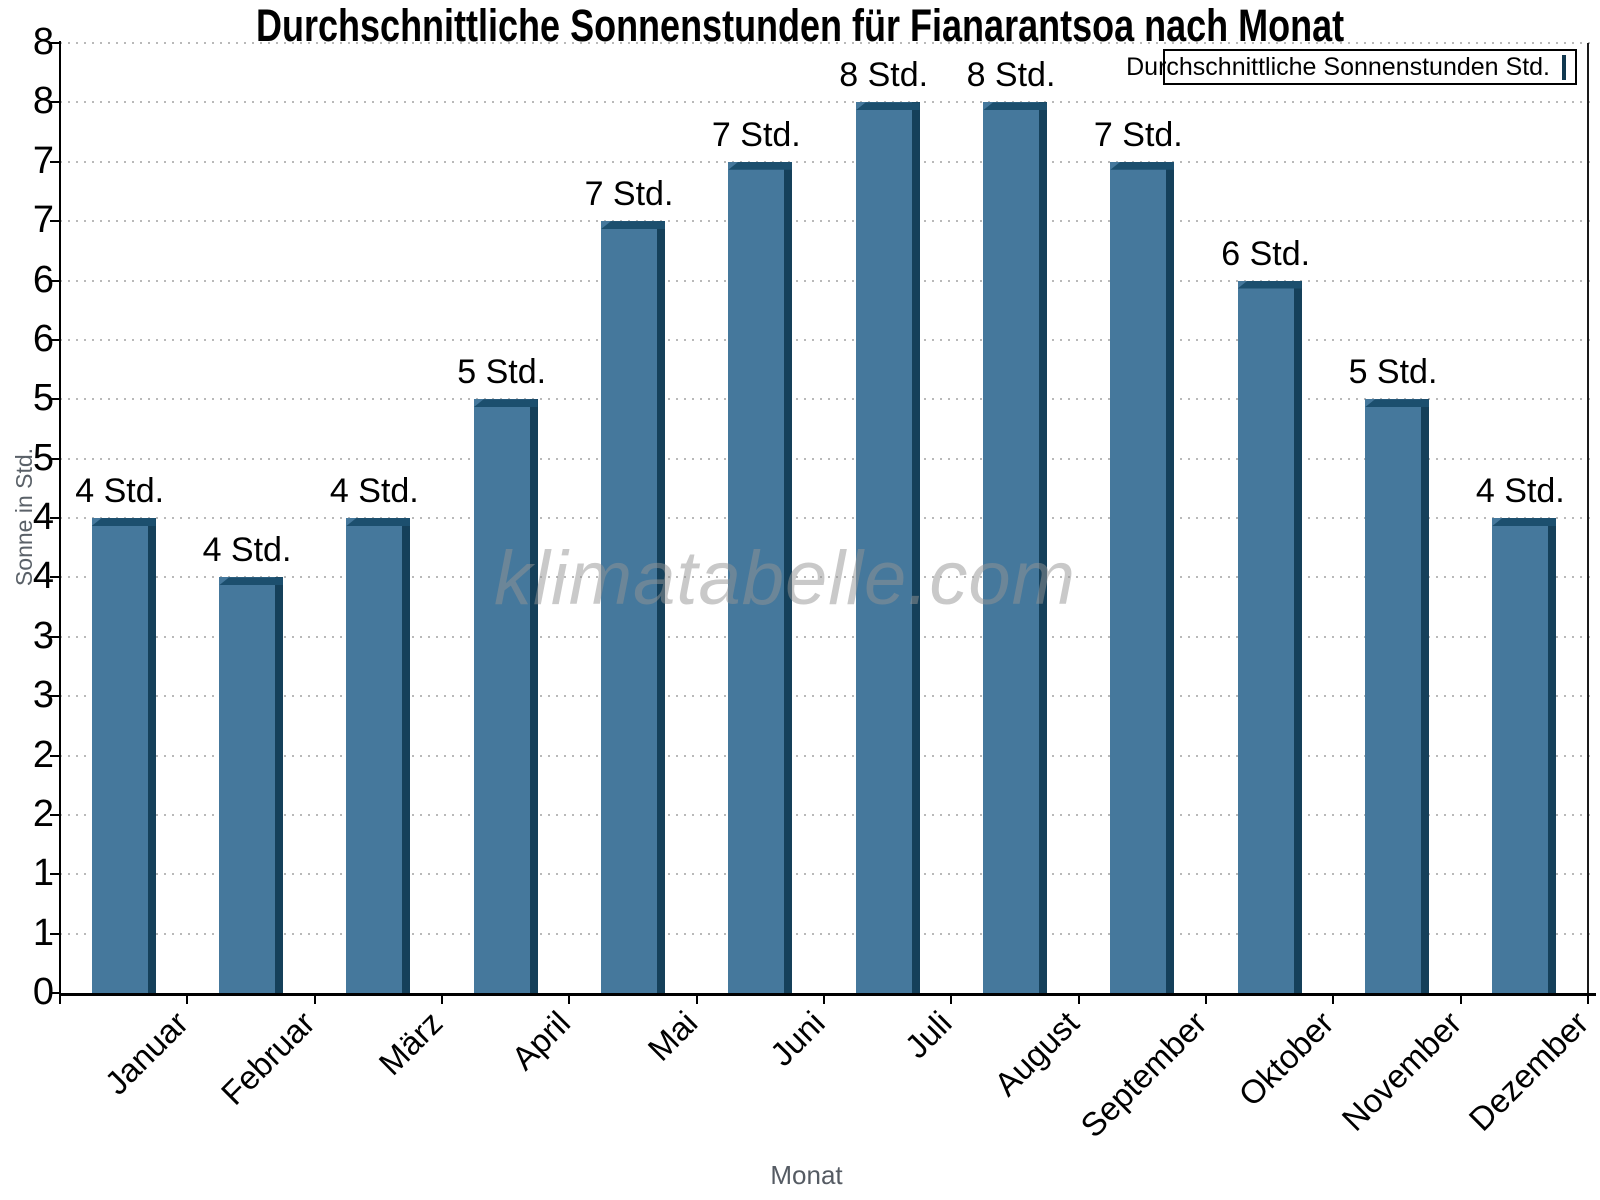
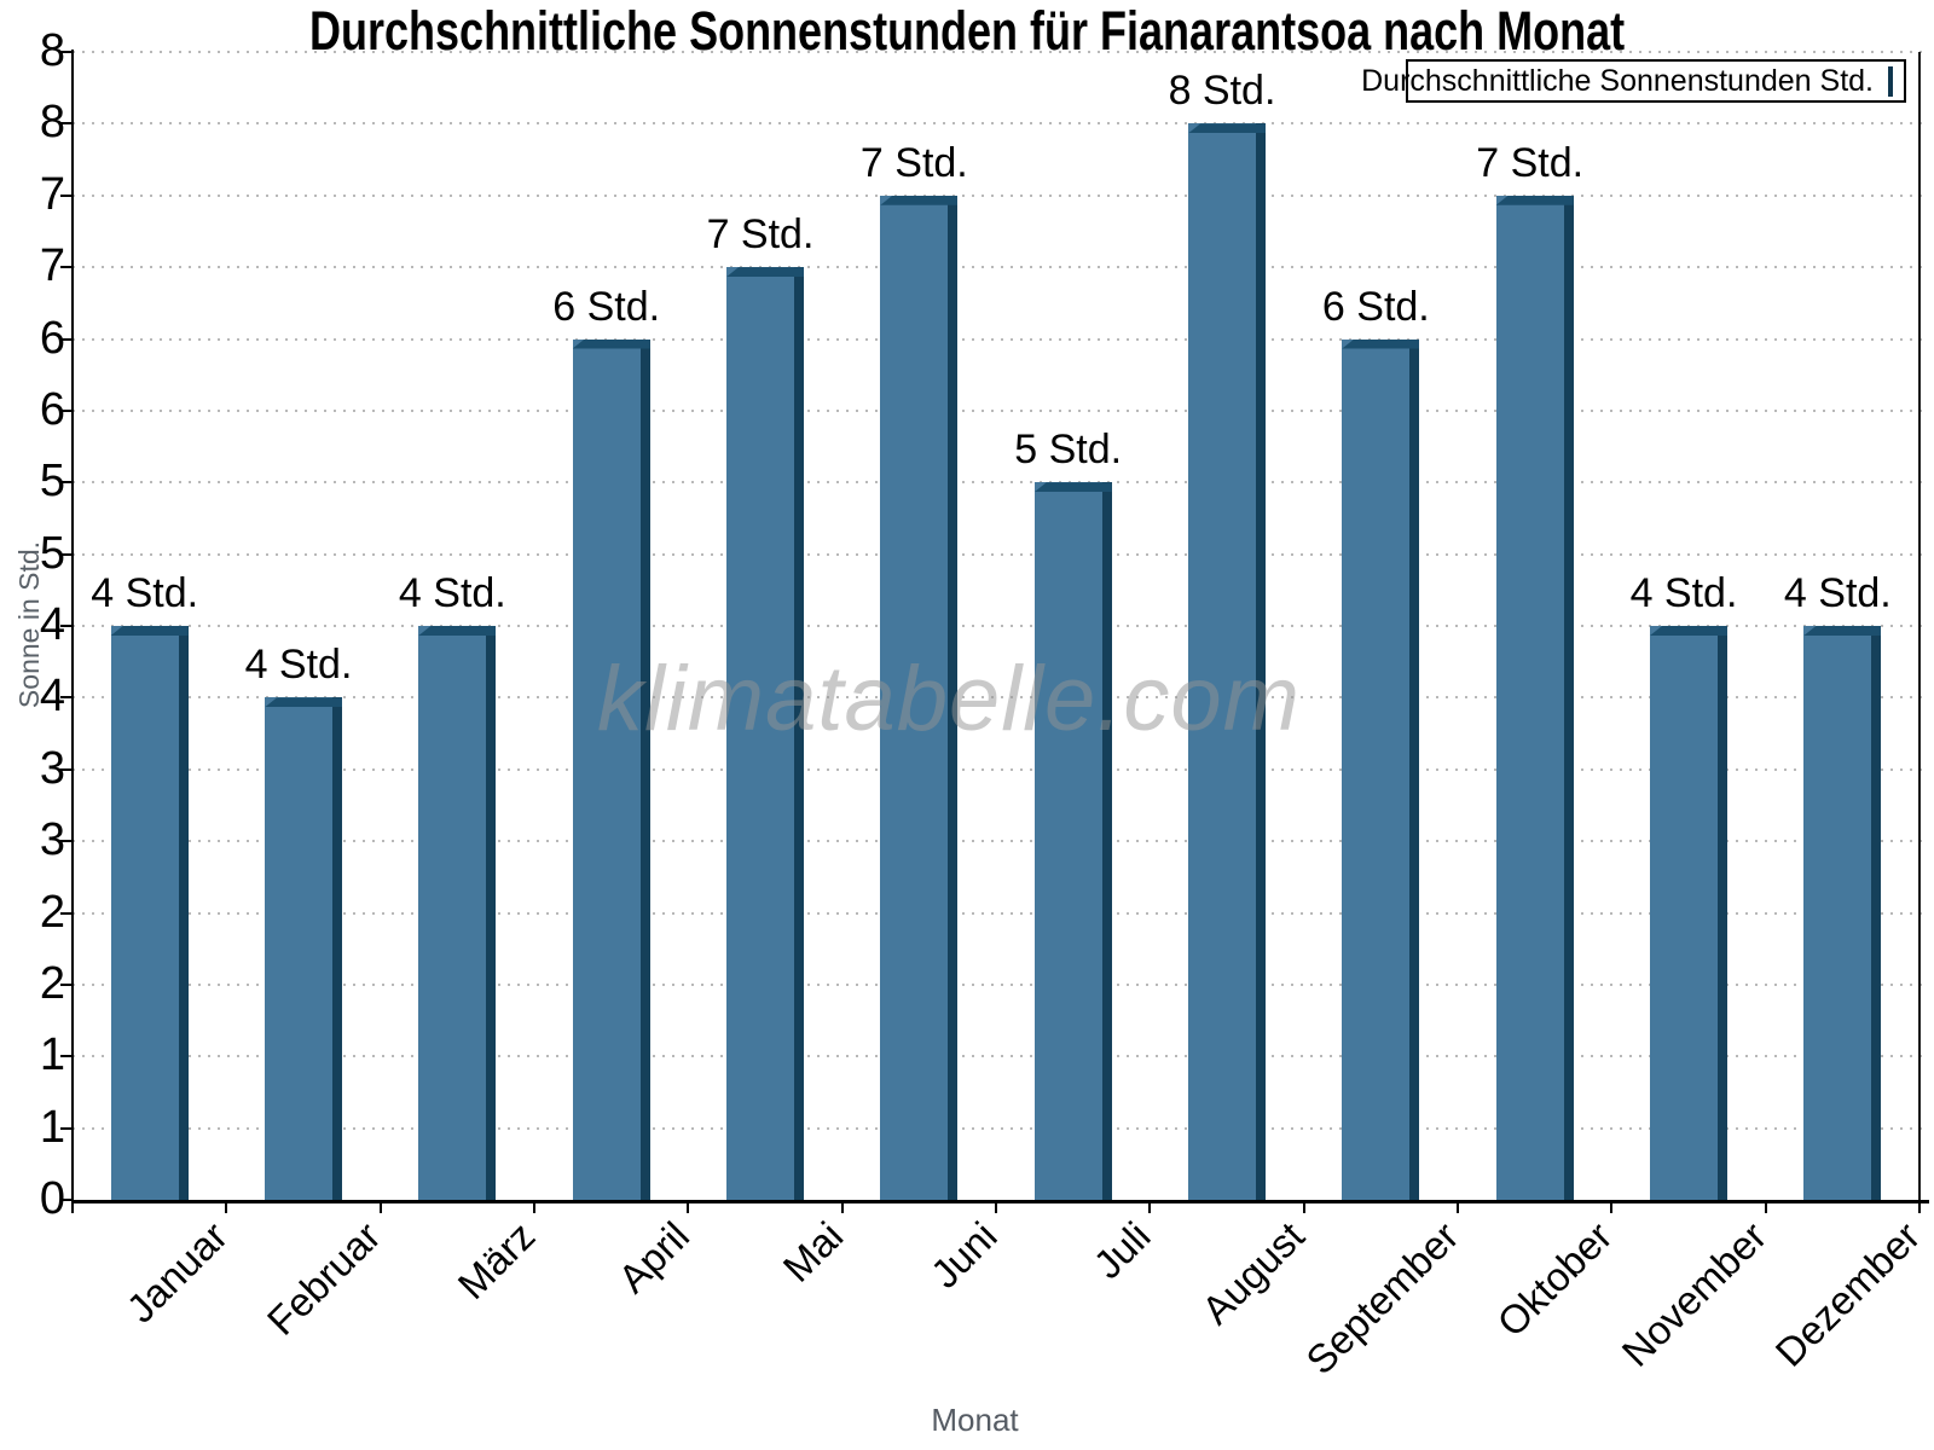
April: 5 -> 6
Juli: 8 -> 5
September: 7 -> 6
Oktober: 6 -> 7
November: 5 -> 4
